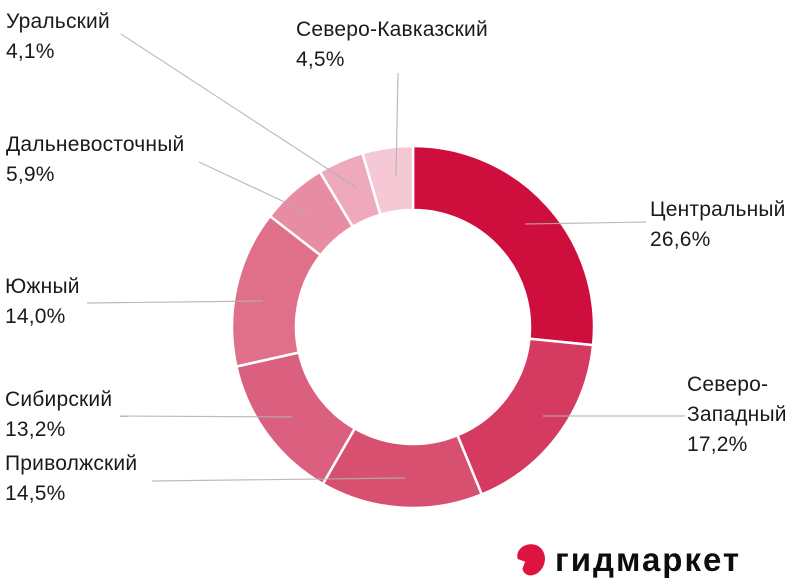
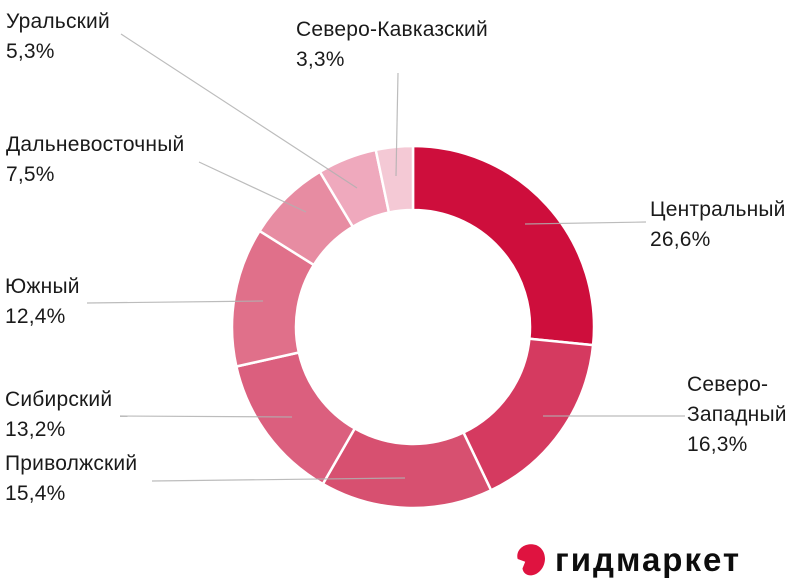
Северо-Западный: 17,2% -> 16,3%
Приволжский: 14,5% -> 15,4%
Южный: 14,0% -> 12,4%
Дальневосточный: 5,9% -> 7,5%
Уральский: 4,1% -> 5,3%
Северо-Кавказский: 4,5% -> 3,3%
